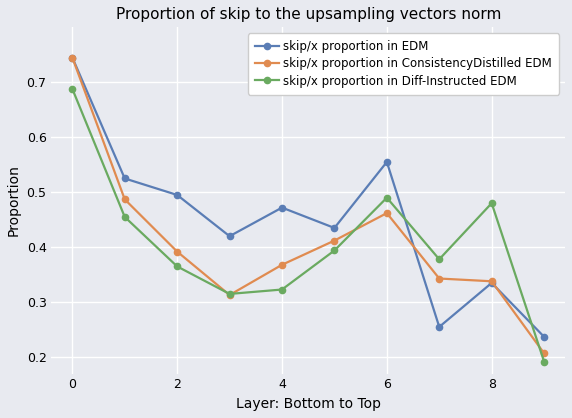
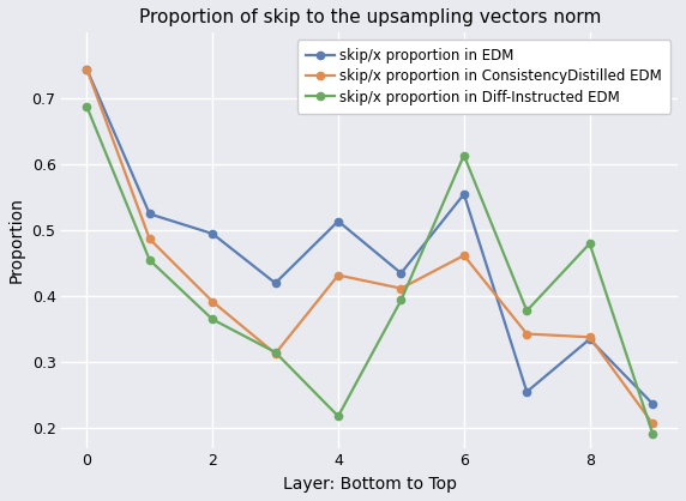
skip/x proportion in EDM/4: 0.472 -> 0.514
skip/x proportion in ConsistencyDistilled EDM/4: 0.368 -> 0.432
skip/x proportion in Diff-Instructed EDM/4: 0.323 -> 0.218
skip/x proportion in Diff-Instructed EDM/6: 0.490 -> 0.614
